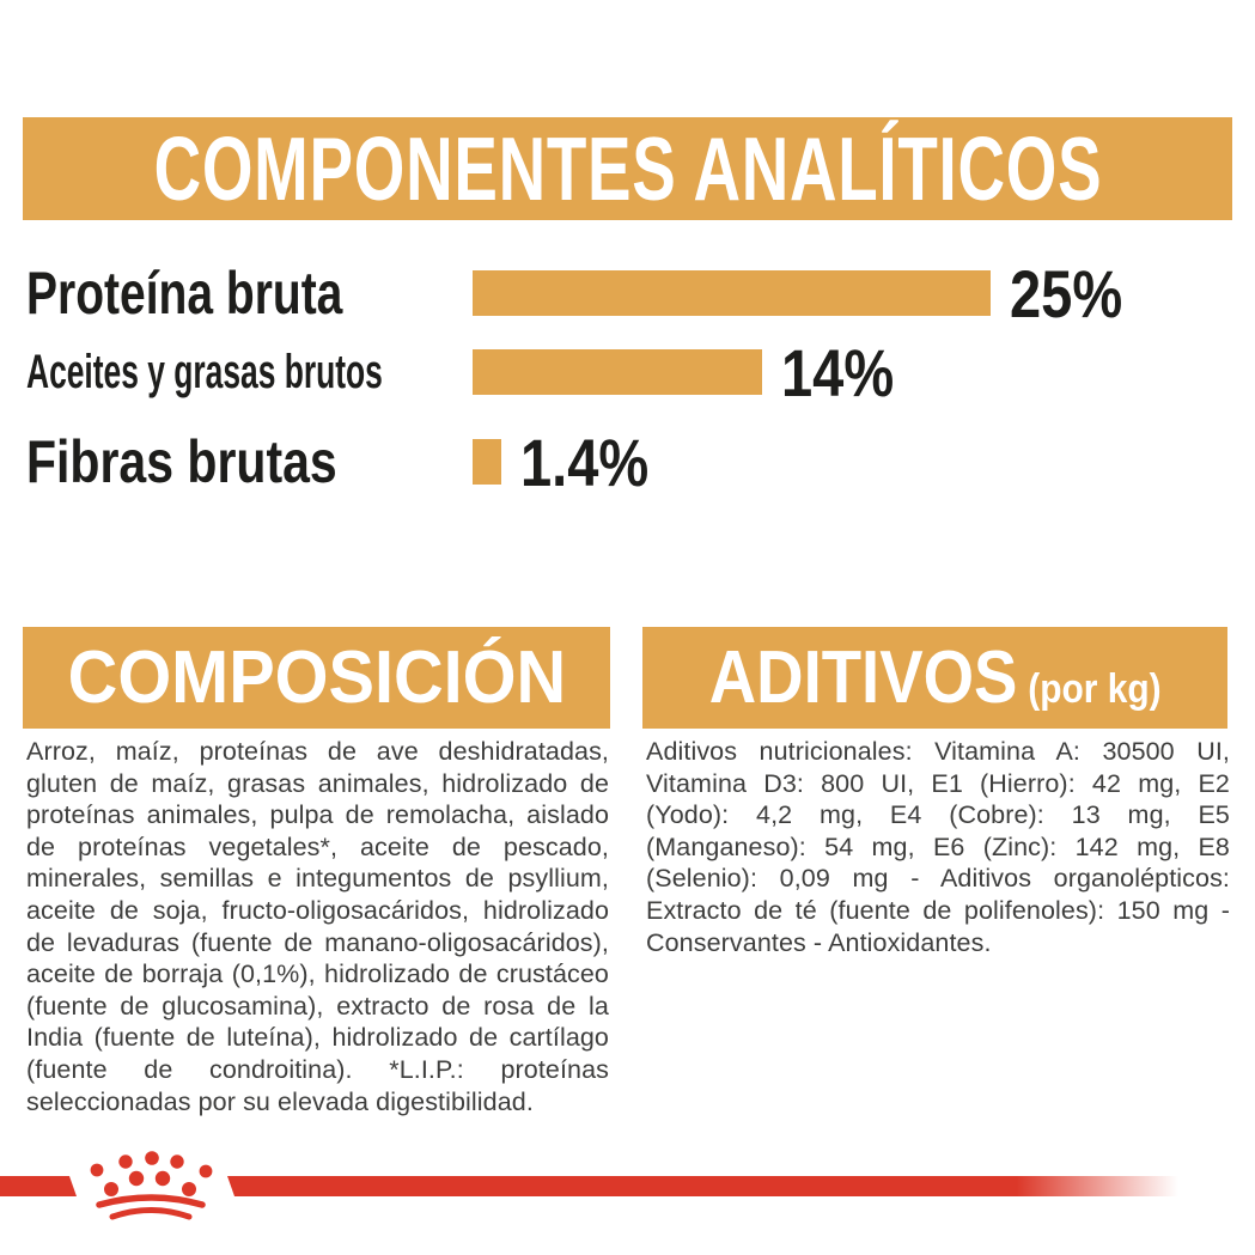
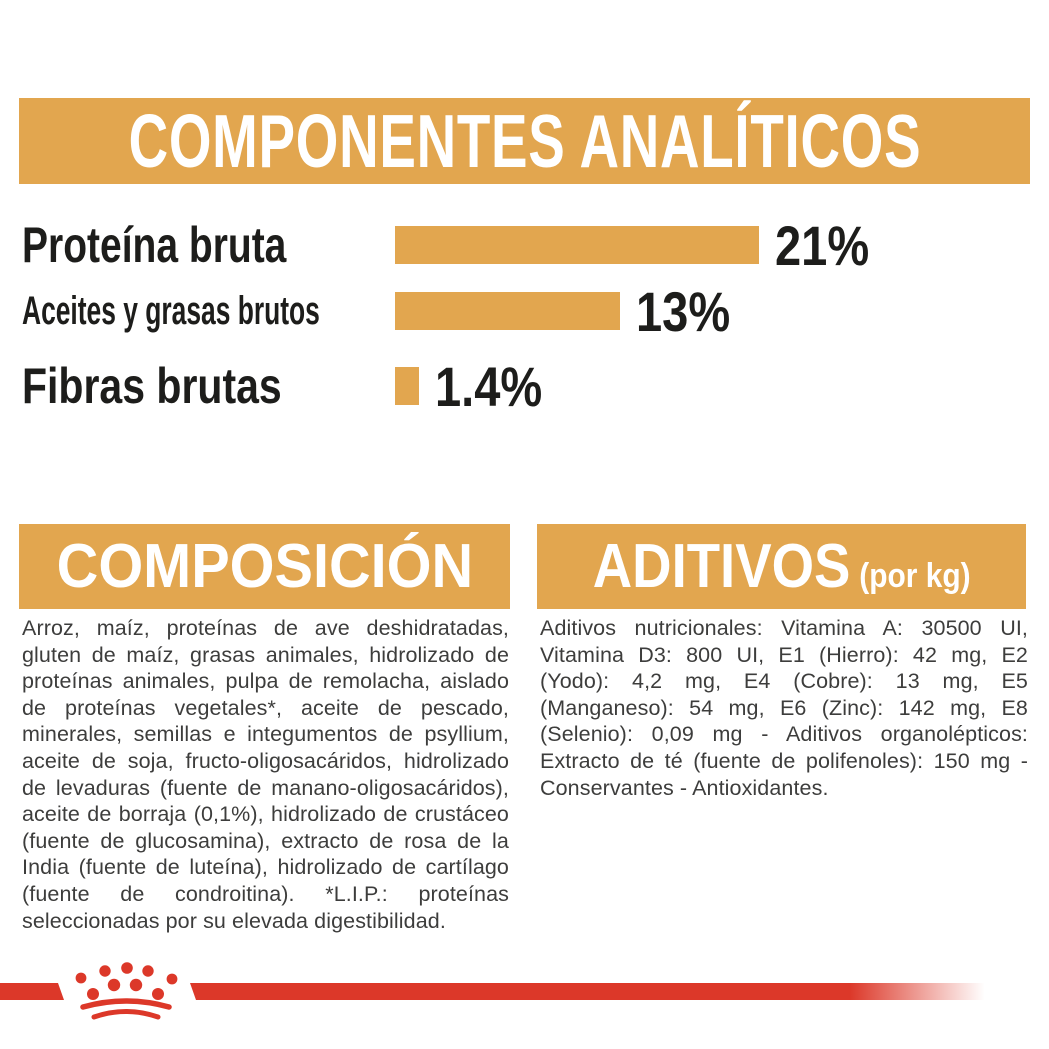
Proteína bruta: 25% -> 21%
Aceites y grasas brutos: 14% -> 13%
